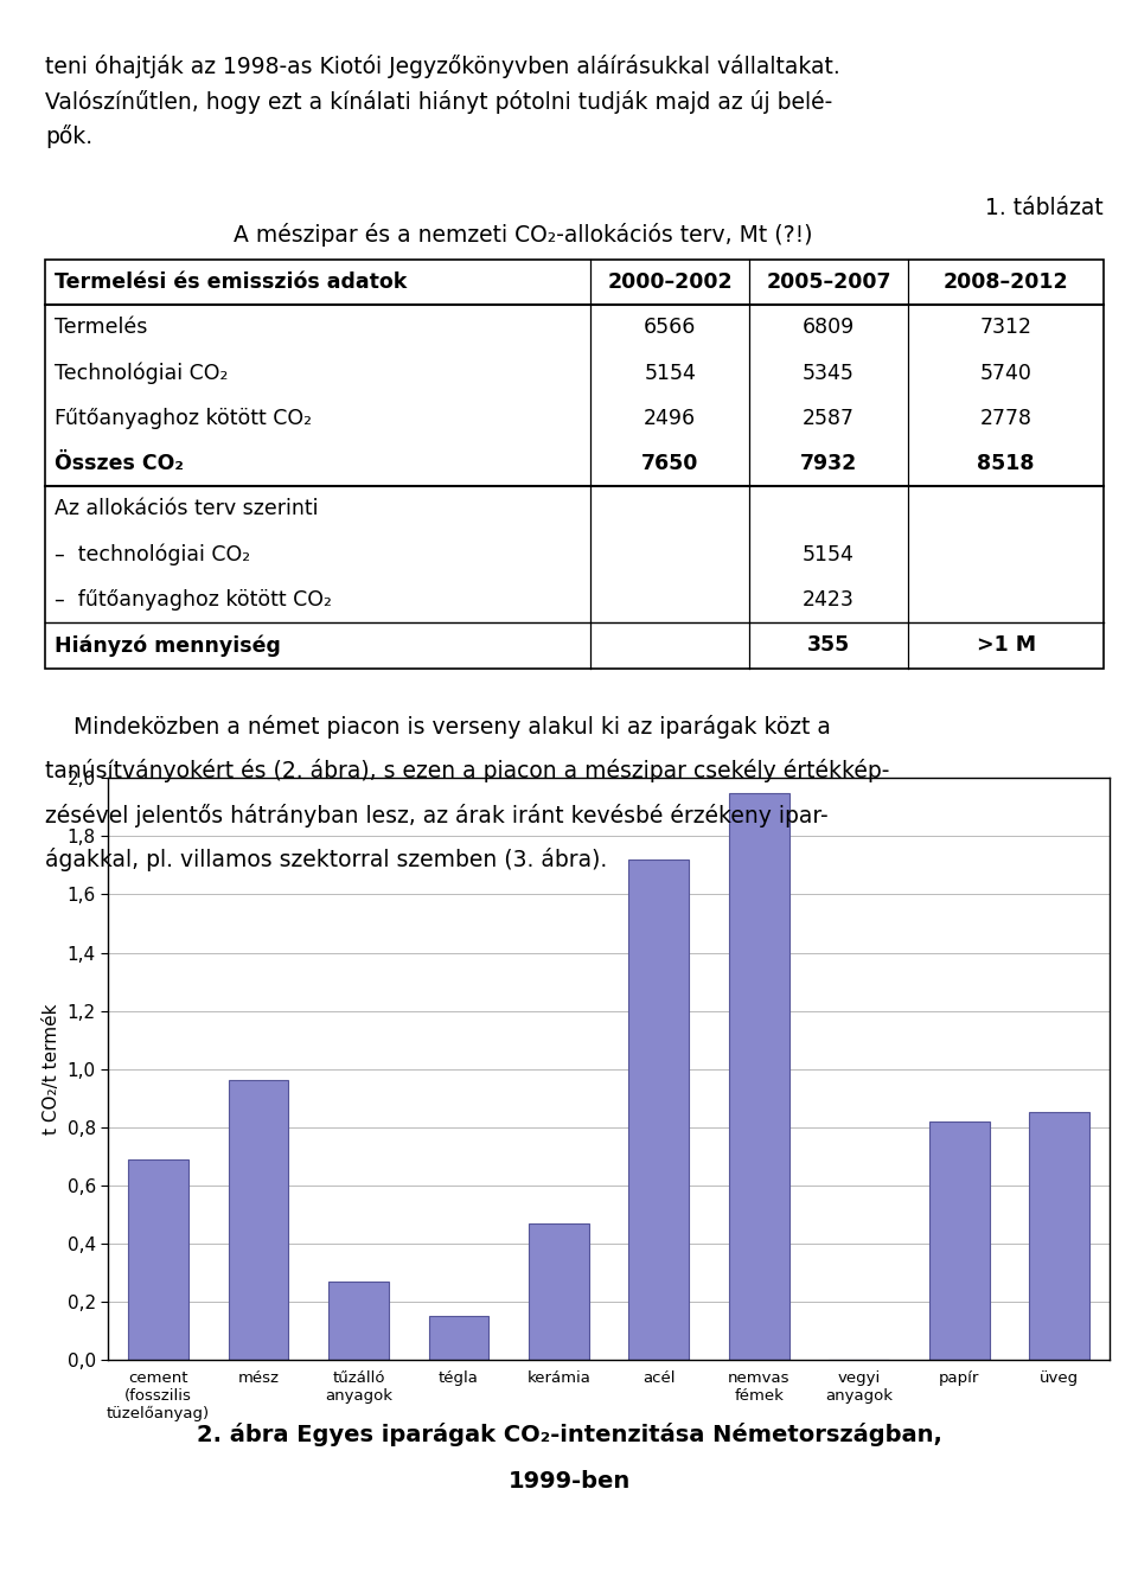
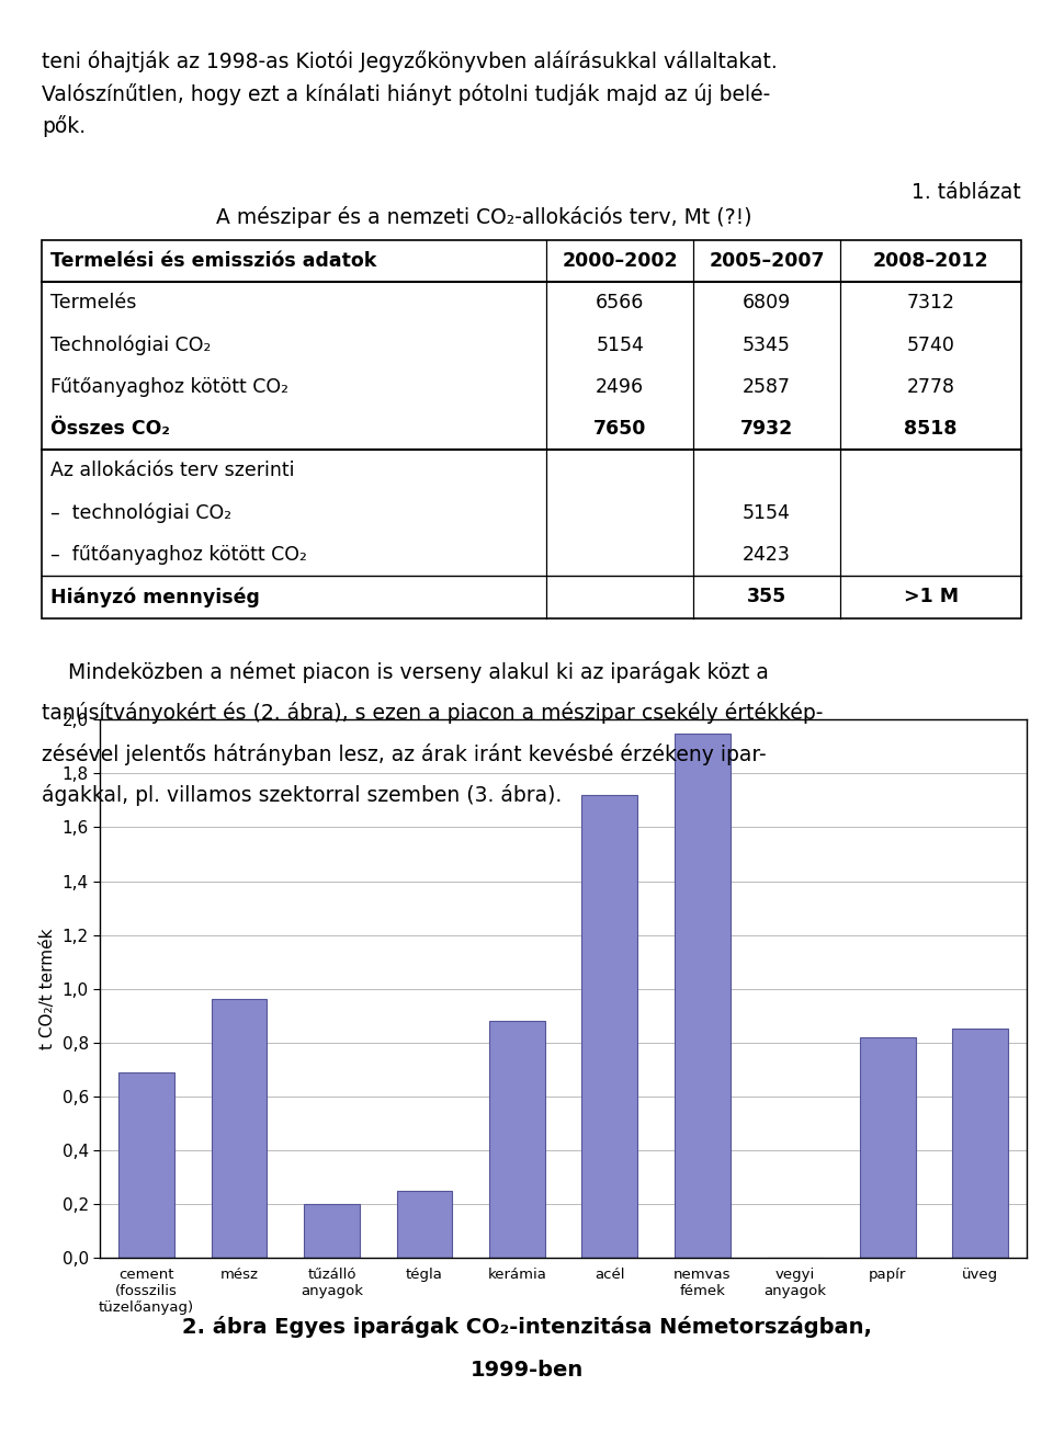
tűzálló anyagok: 0,27 -> 0,20
tégla: 0,15 -> 0,25
kerámia: 0,47 -> 0,88
